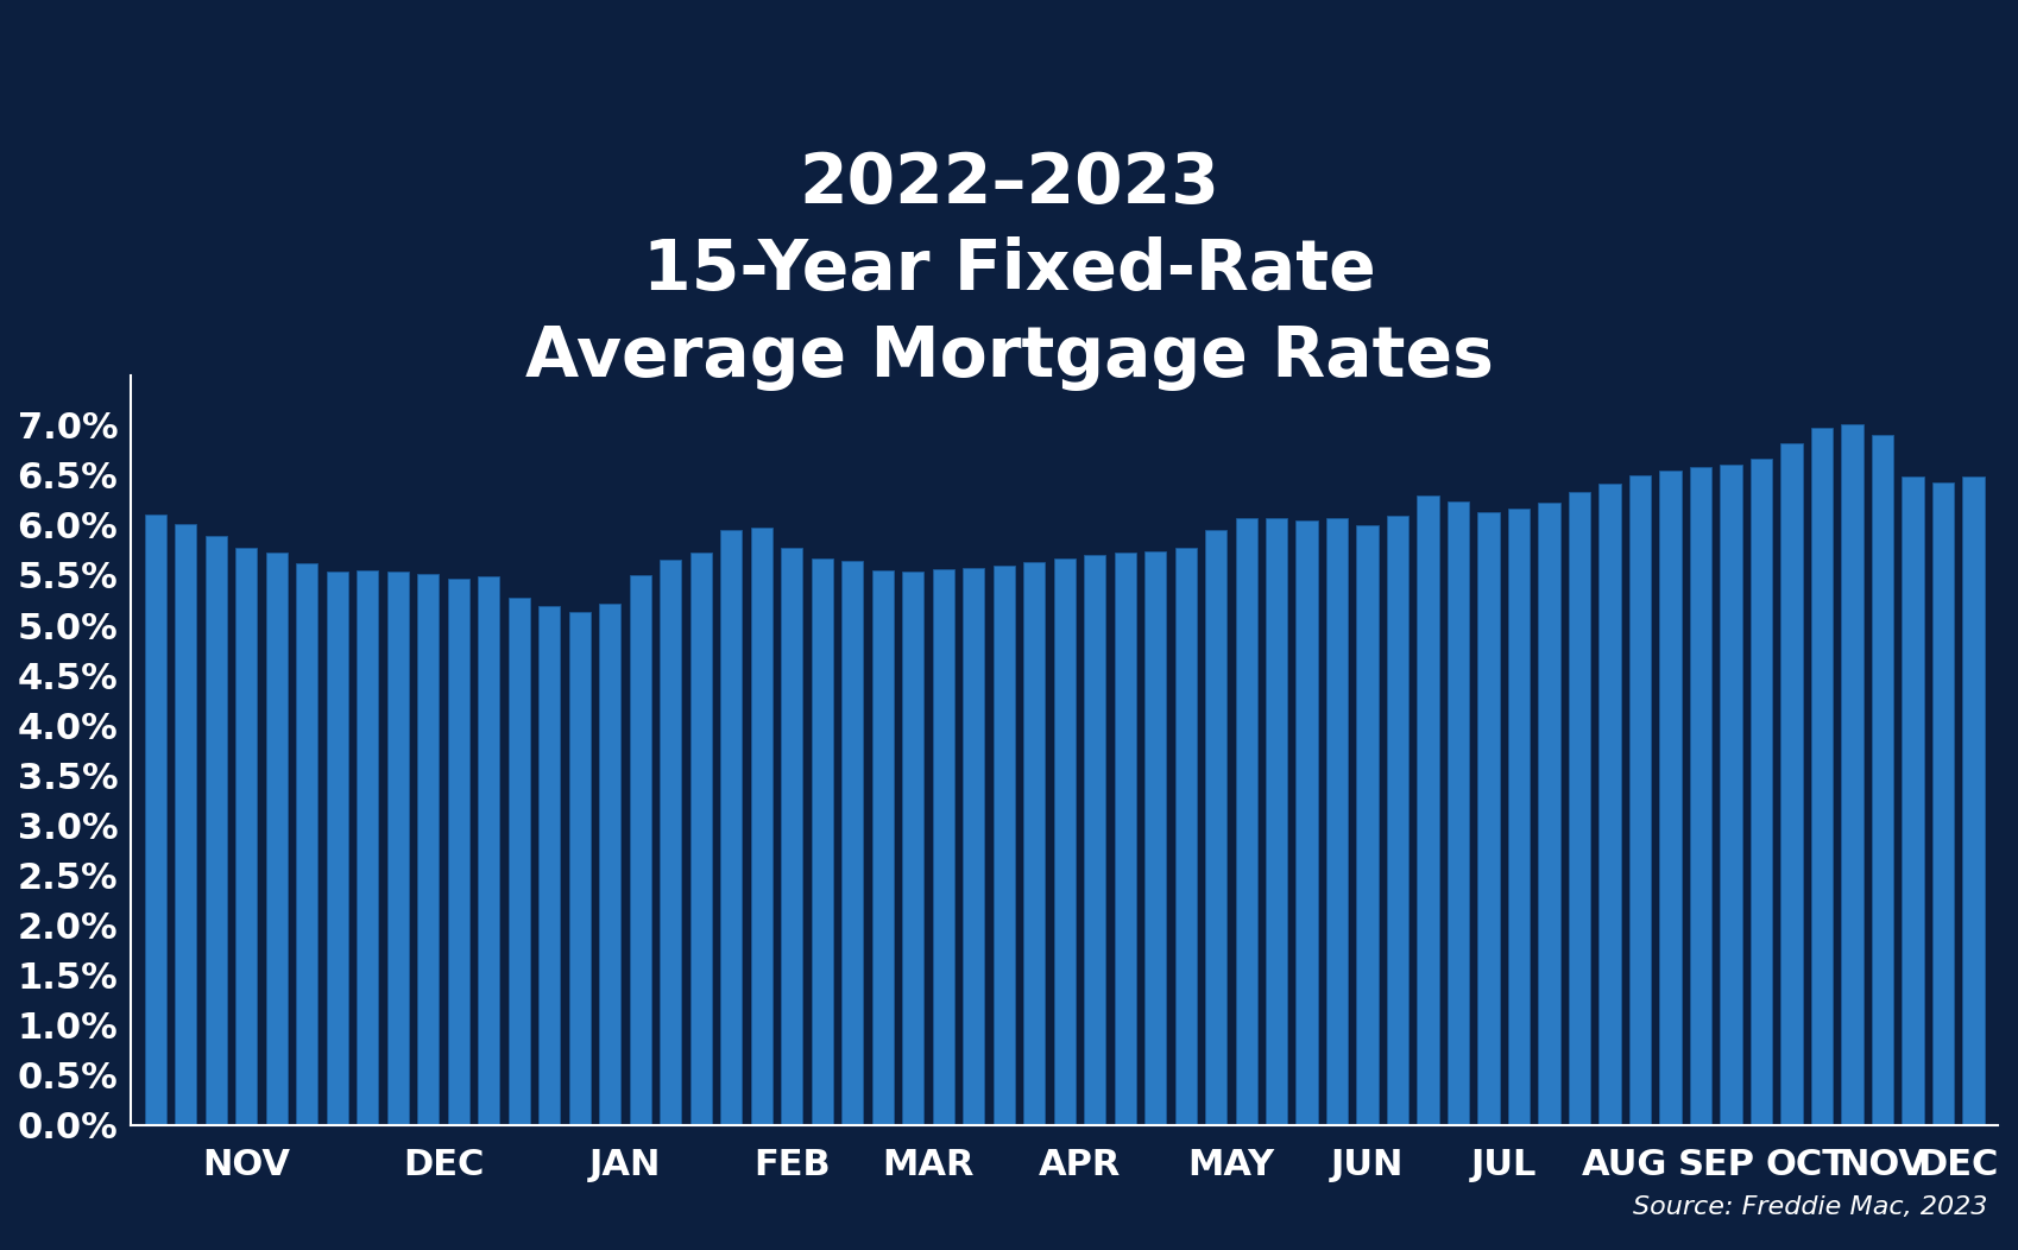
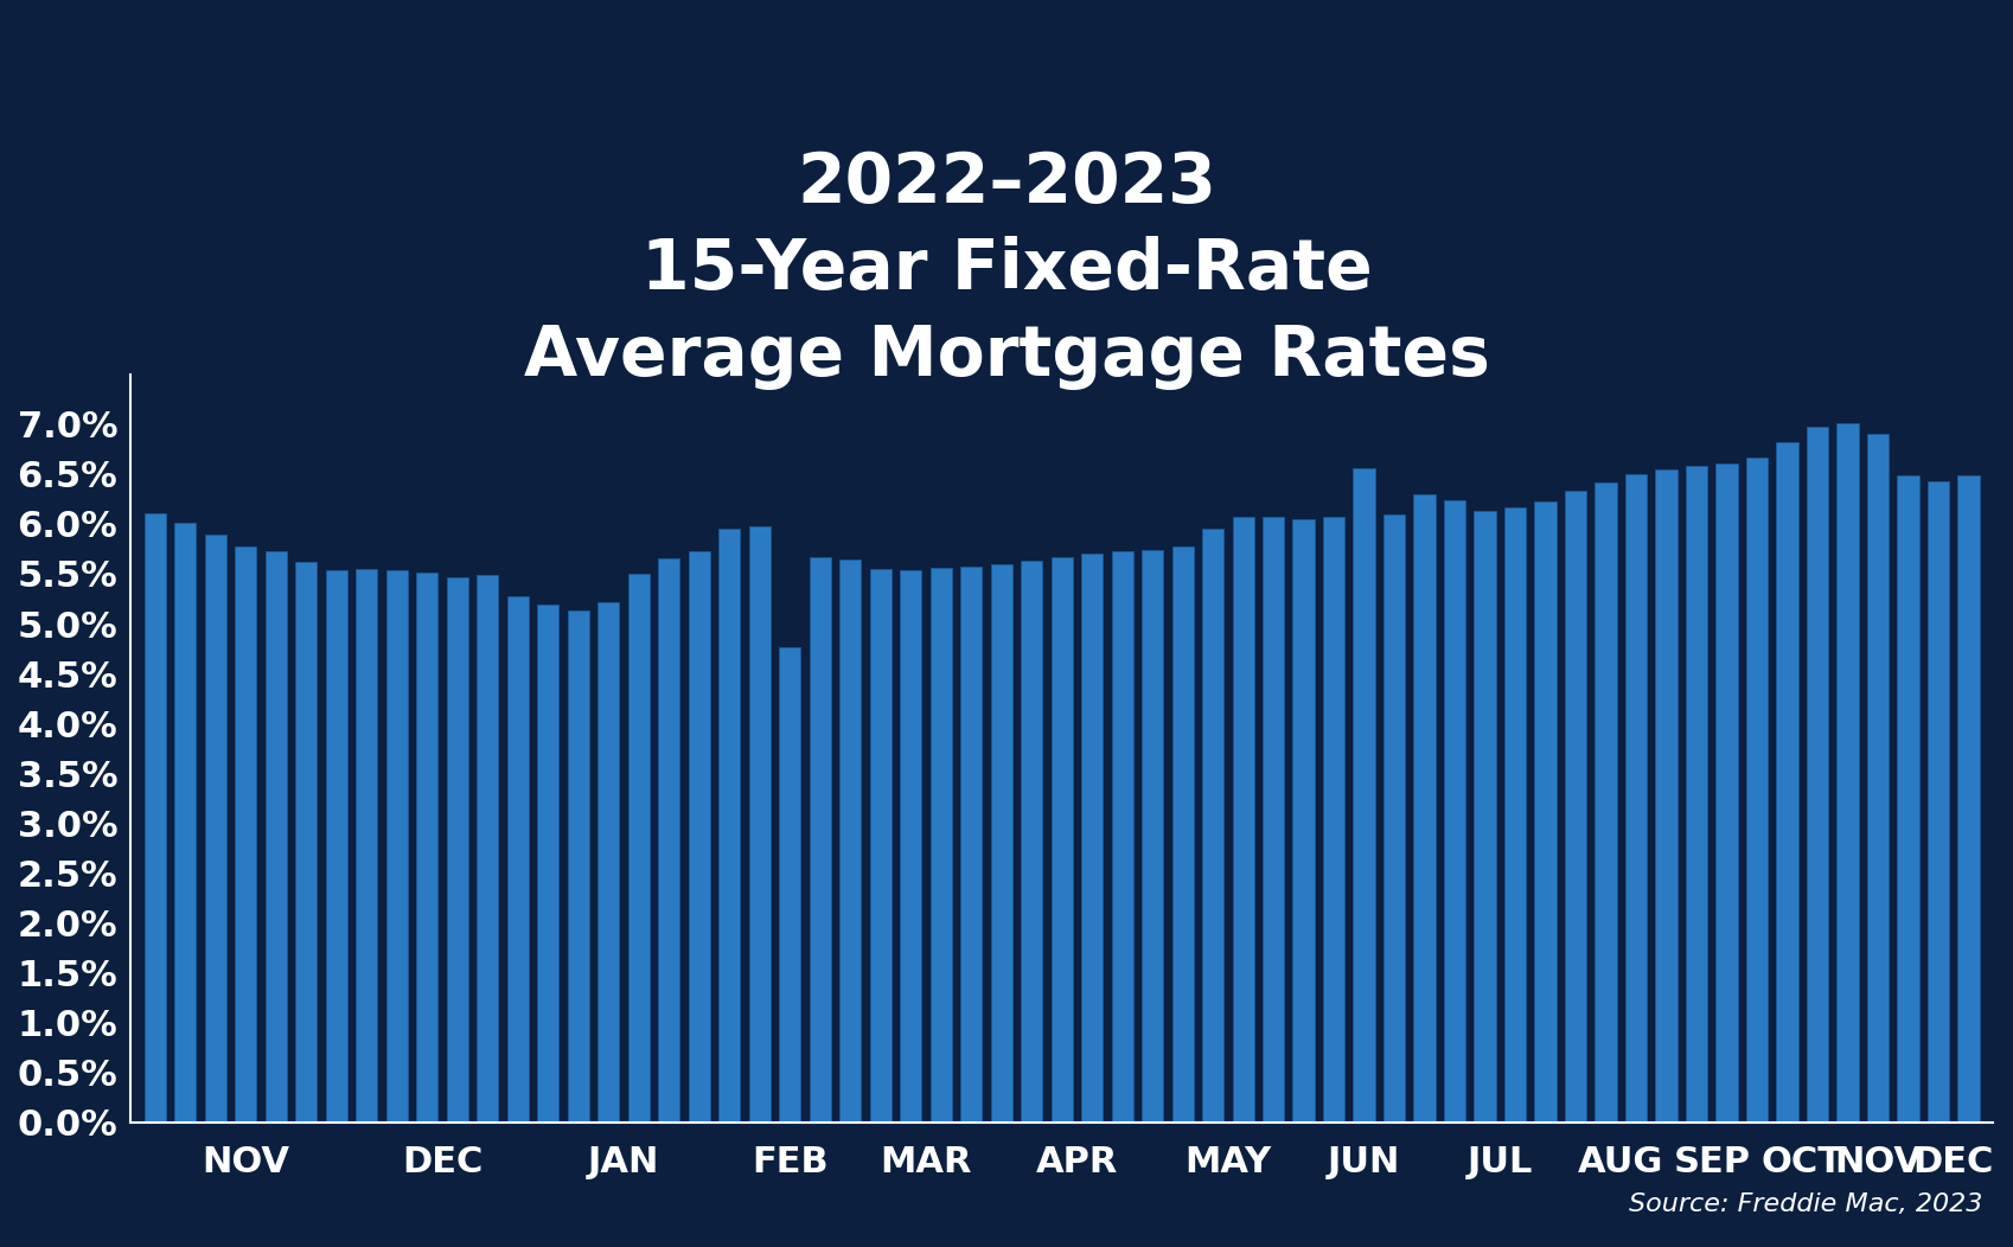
FEB: 5.77% -> 4.76%
JUN: 6.00% -> 6.56%
